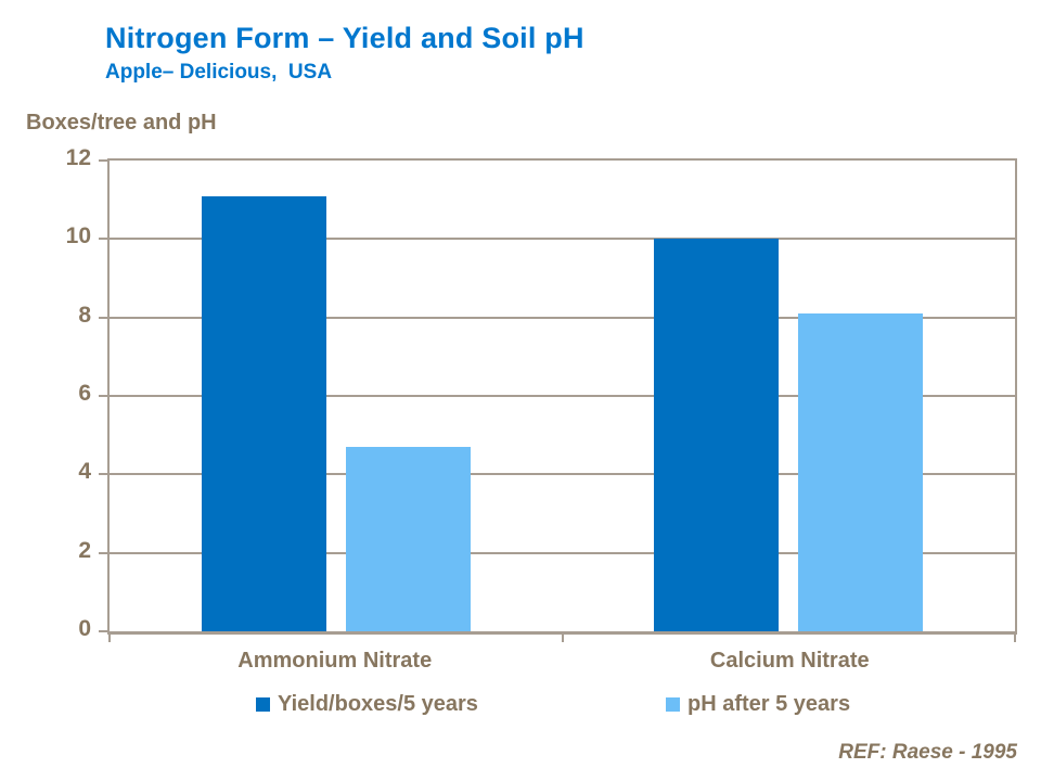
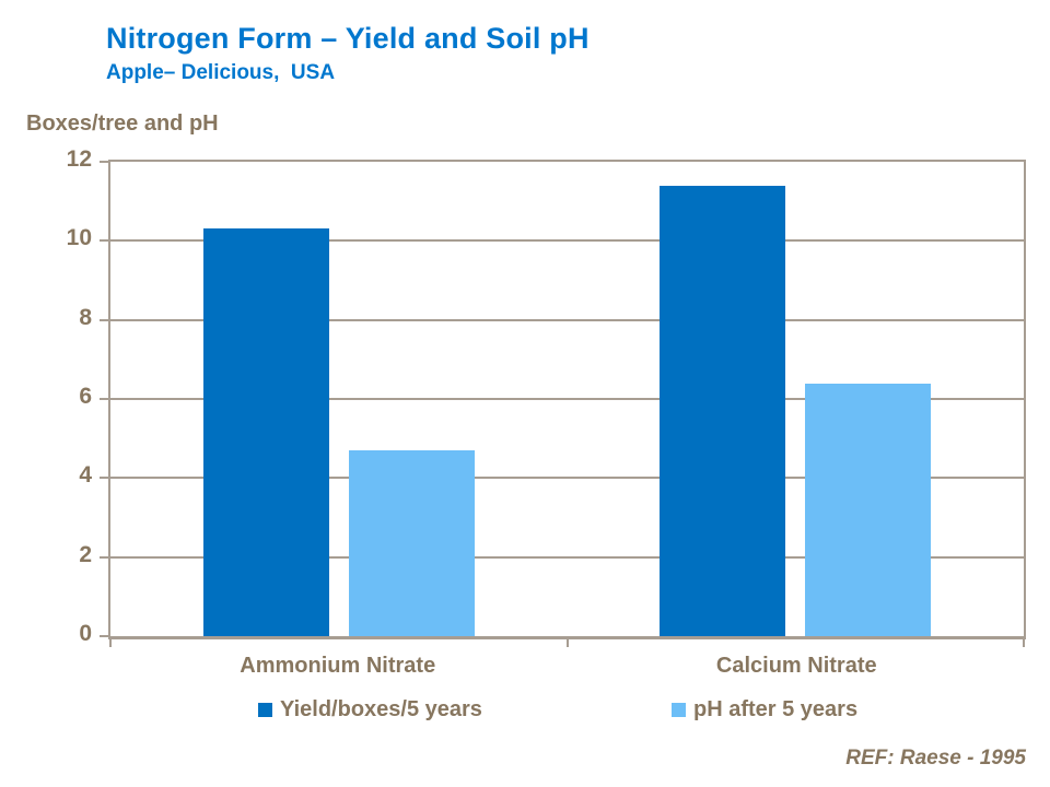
Yield/boxes/5 years/Ammonium Nitrate: 11.1 -> 10.3
Yield/boxes/5 years/Calcium Nitrate: 10.0 -> 11.4
pH after 5 years/Calcium Nitrate: 8.1 -> 6.4
